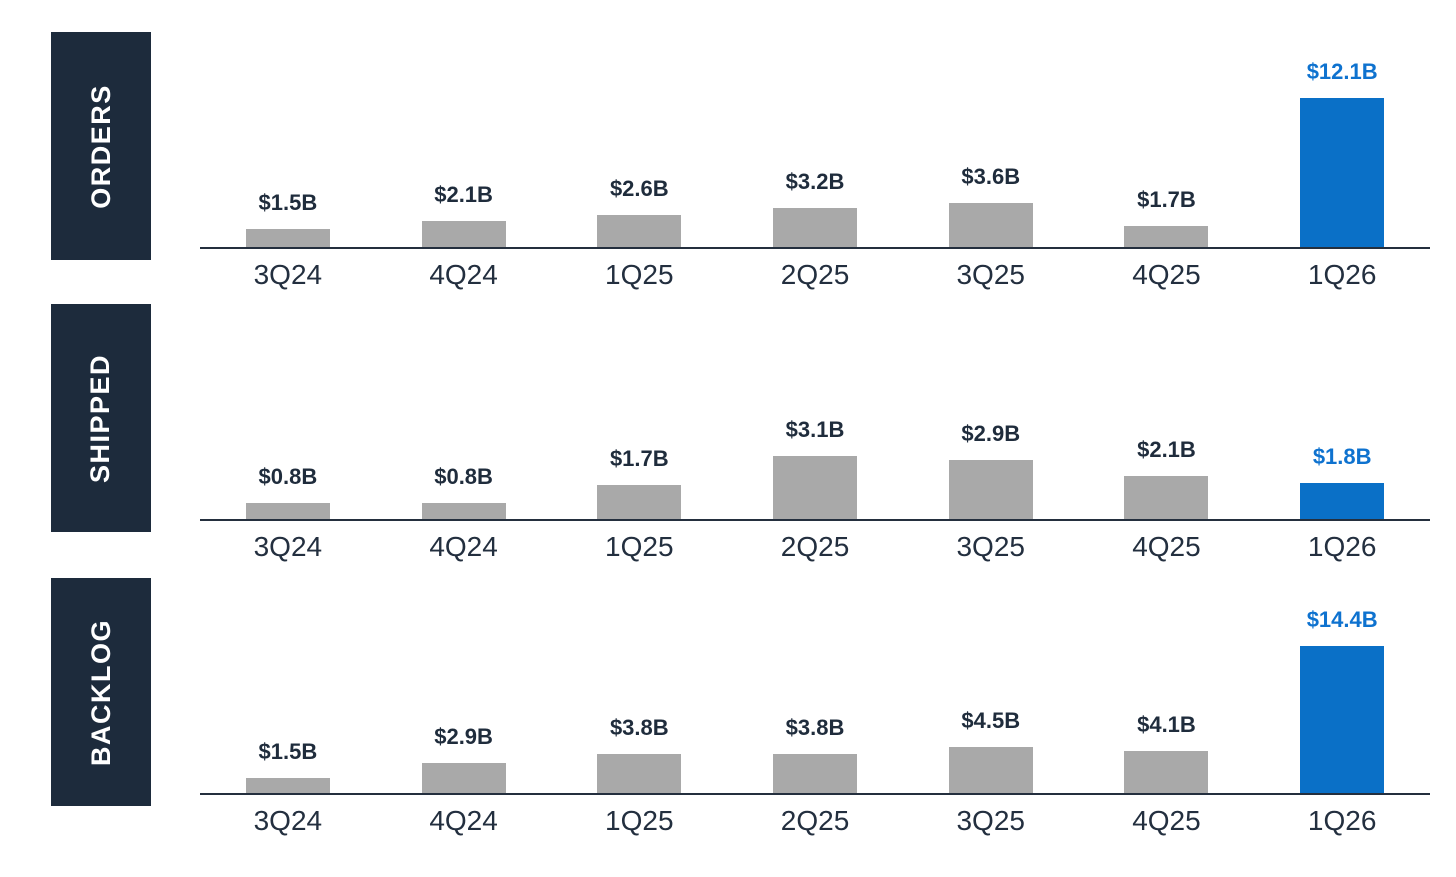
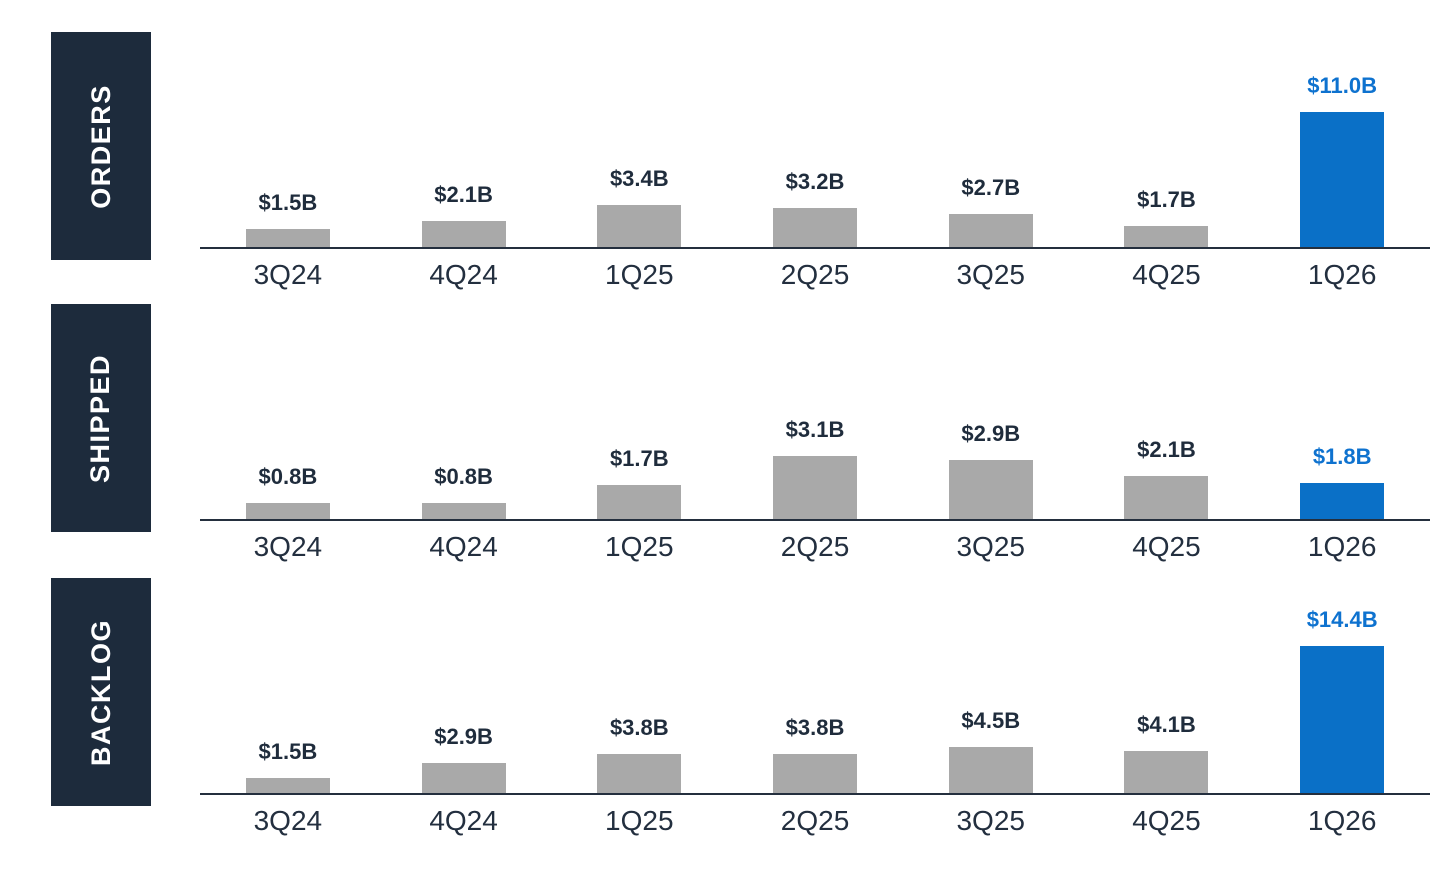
ORDERS/1Q25: $2.6B -> $3.4B
ORDERS/3Q25: $3.6B -> $2.7B
ORDERS/1Q26: $12.1B -> $11.0B
